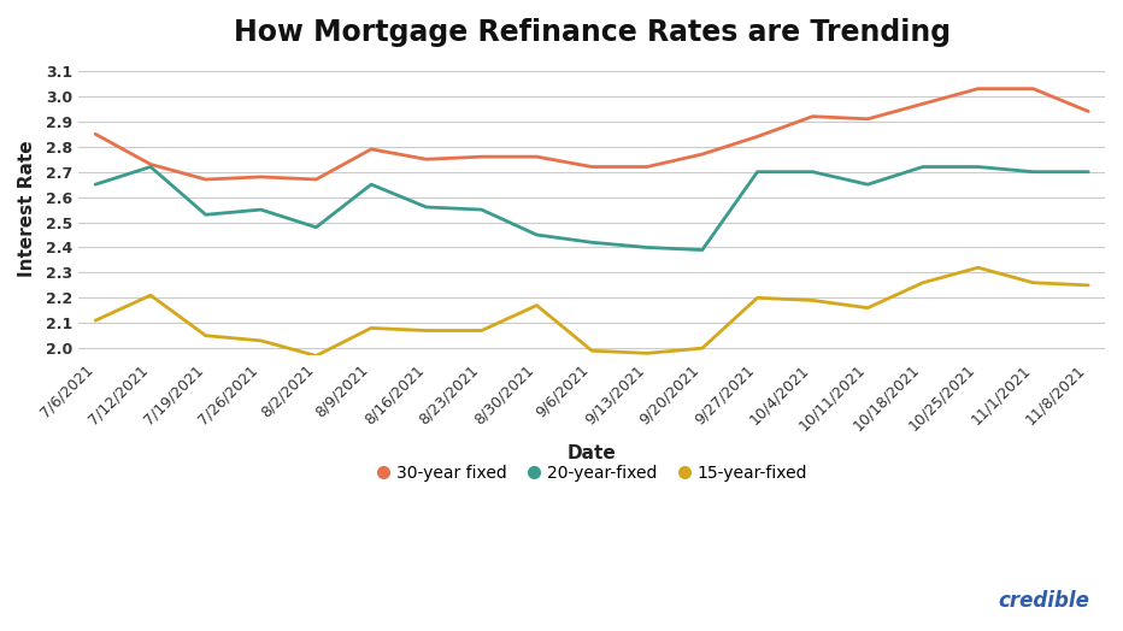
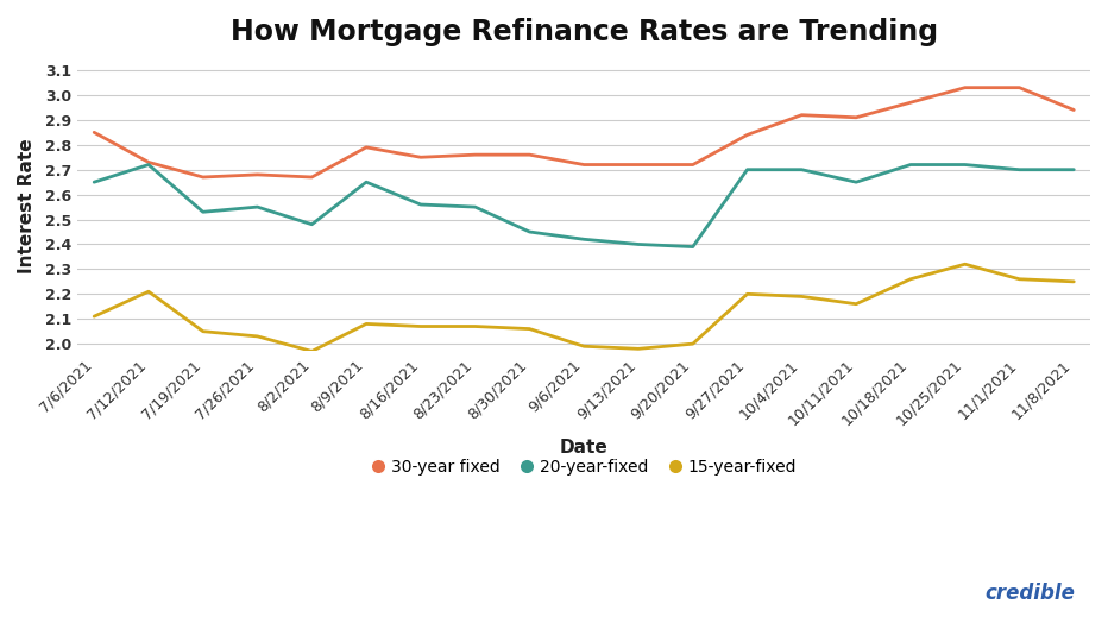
15-year-fixed/8/30/2021: 2.17 -> 2.06
30-year fixed/9/20/2021: 2.77 -> 2.72
